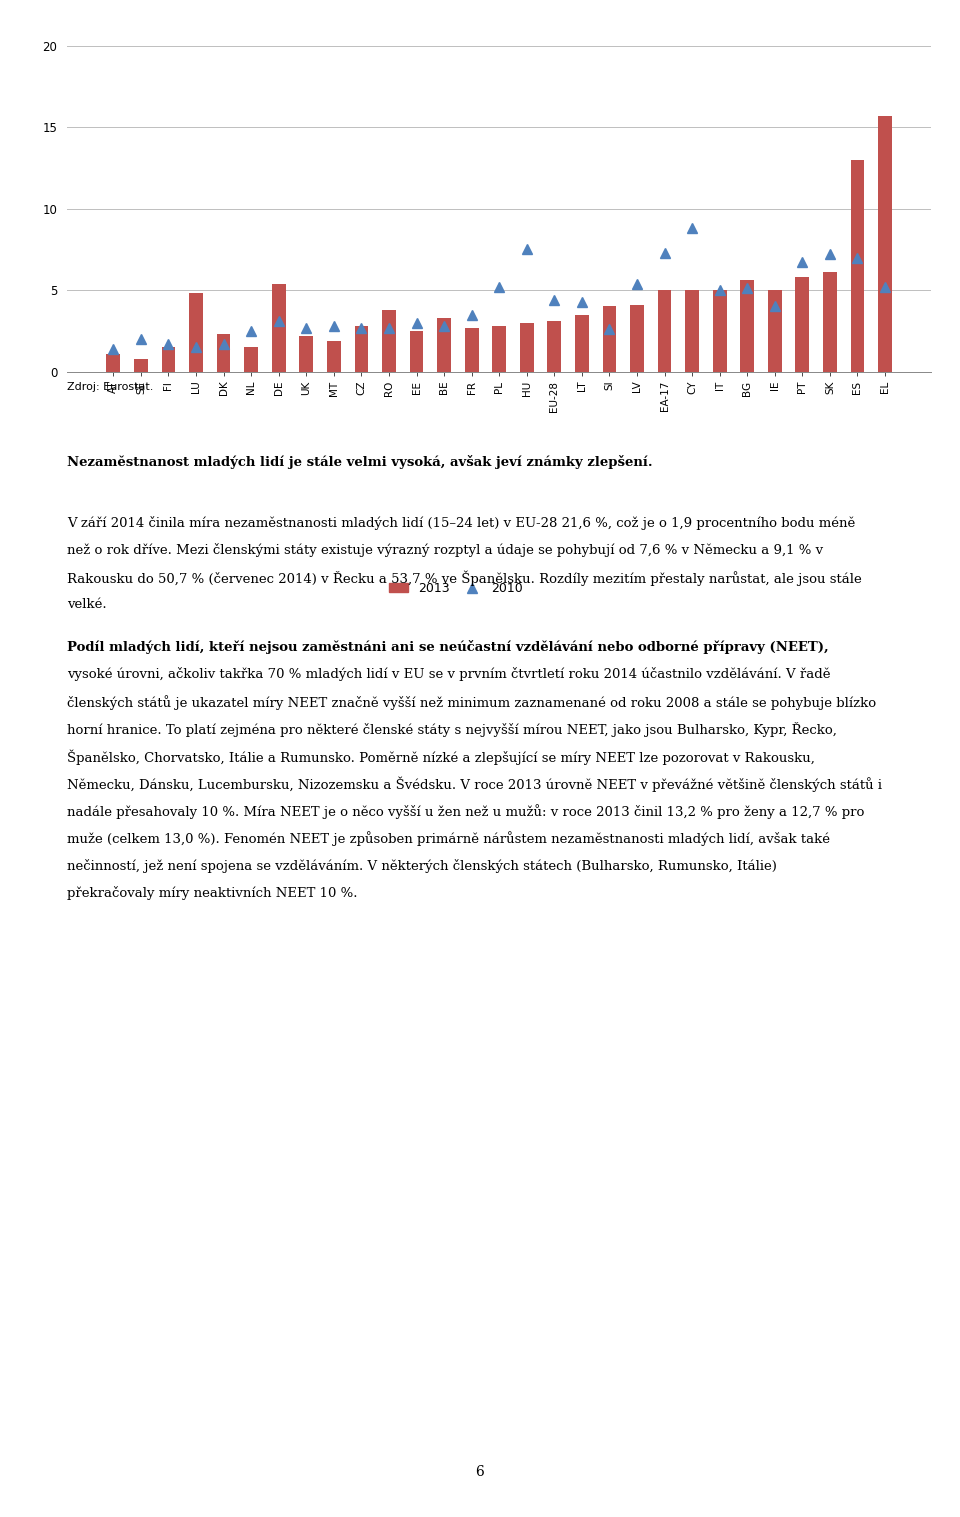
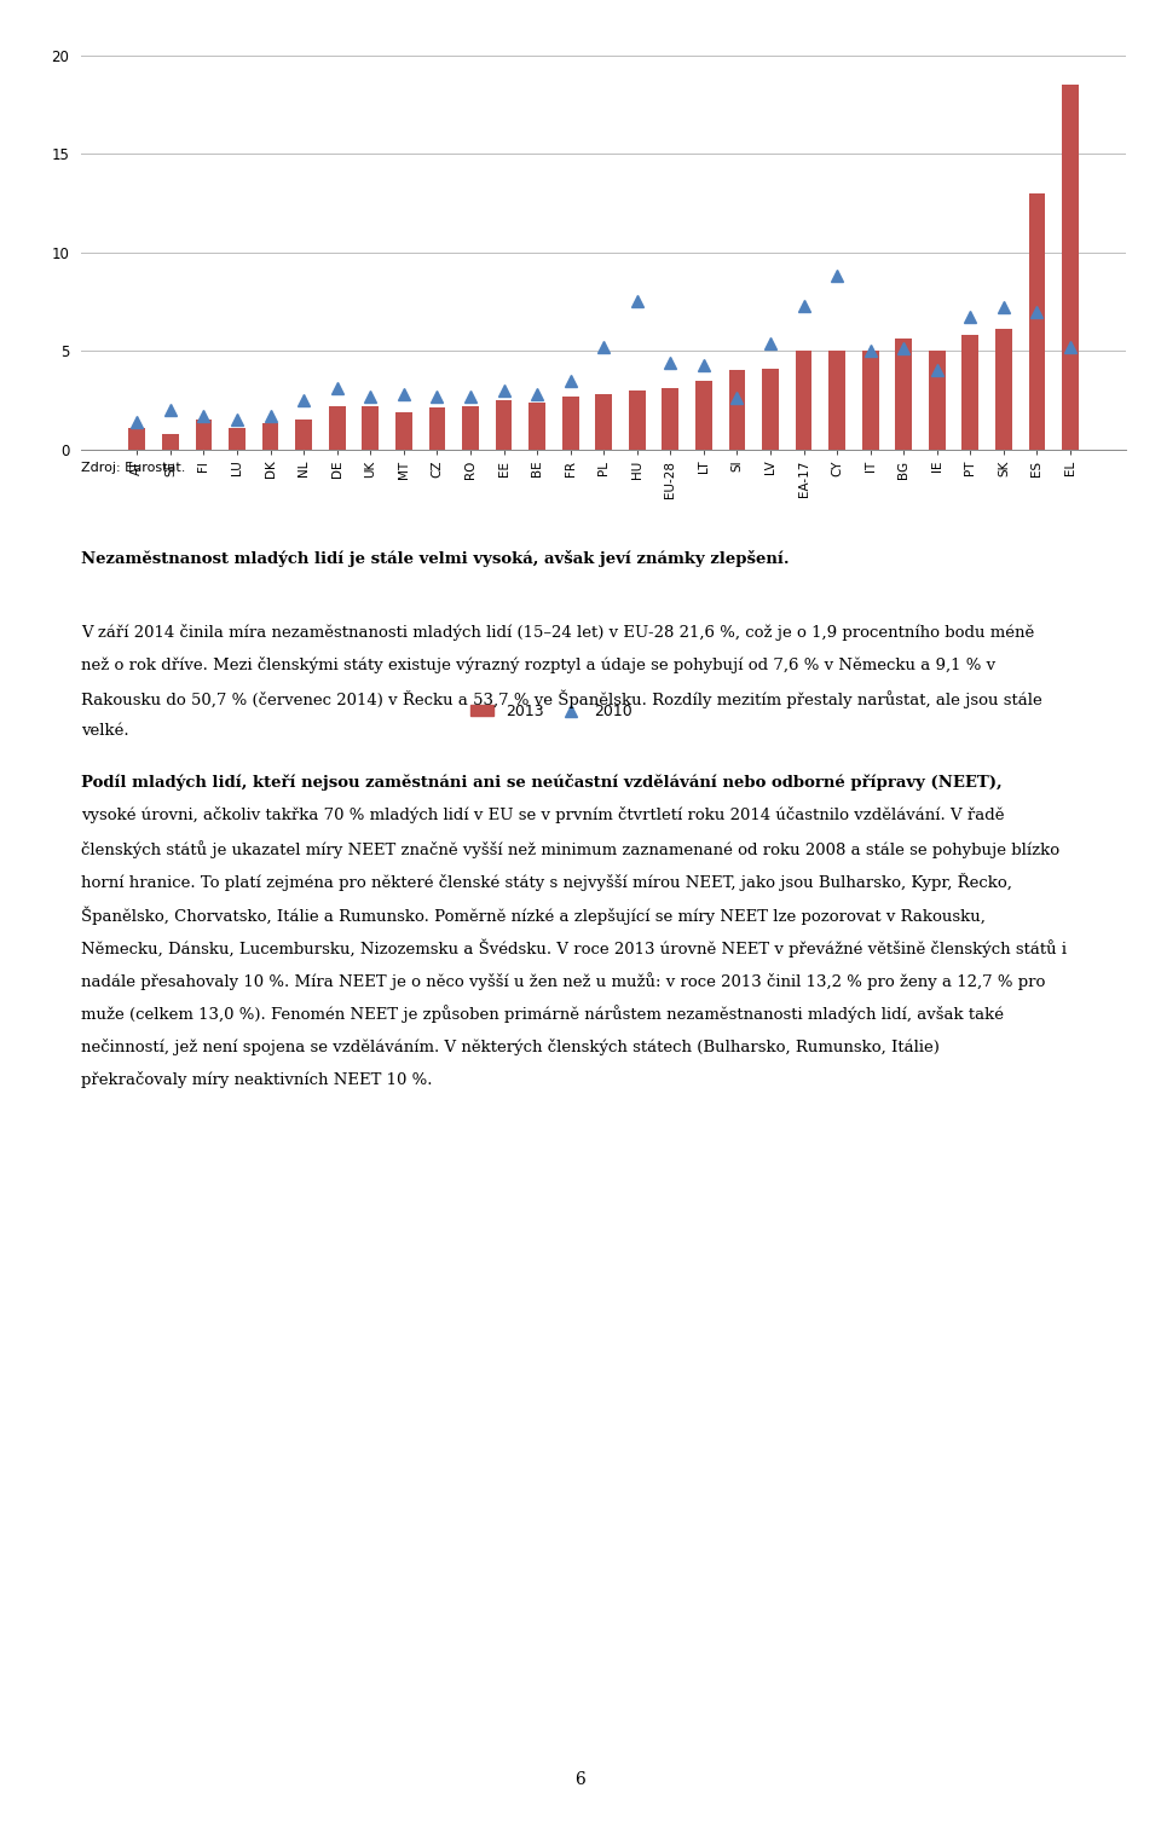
LU: 4.8 -> 1.1
DK: 2.3 -> 1.3
DE: 5.4 -> 2.2
CZ: 2.8 -> 2.1
RO: 3.8 -> 2.2
BE: 3.3 -> 2.4
EL: 15.7 -> 18.5
